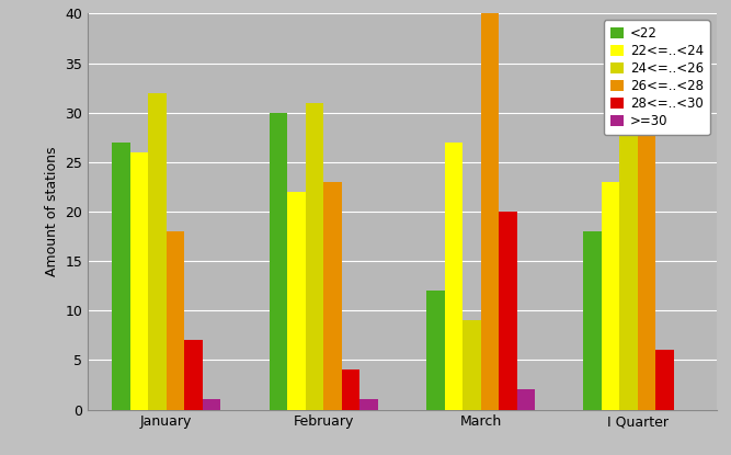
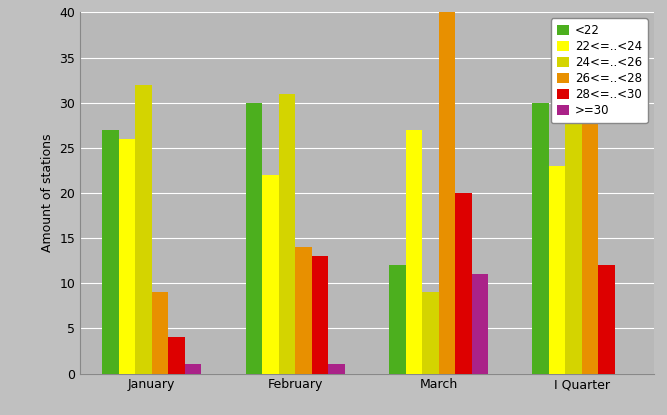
26<=..<28/January: 18 -> 9
28<=..<30/January: 7 -> 4
26<=..<28/February: 23 -> 14
28<=..<30/February: 4 -> 13
>=30/March: 2 -> 11
<22/I Quarter: 18 -> 30
28<=..<30/I Quarter: 6 -> 12
